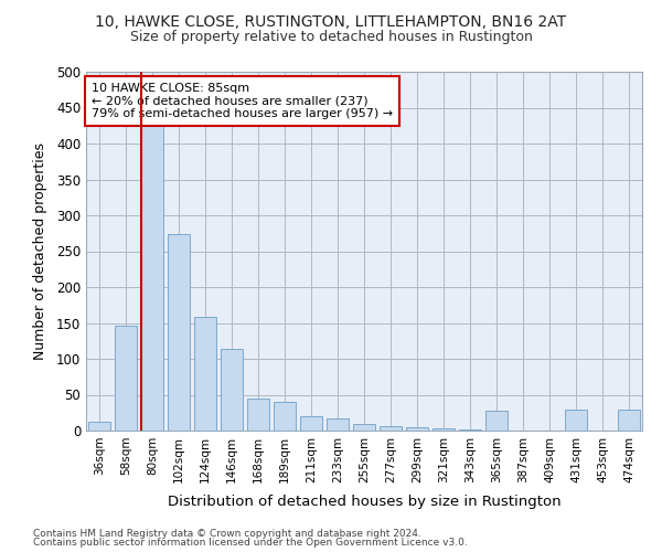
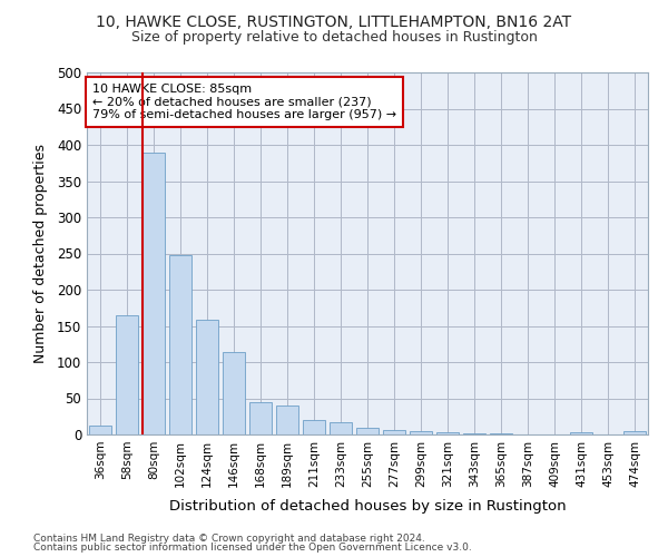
58sqm: 146 -> 165
80sqm: 424 -> 390
102sqm: 274 -> 248
365sqm: 28 -> 1
431sqm: 30 -> 3
474sqm: 30 -> 5
